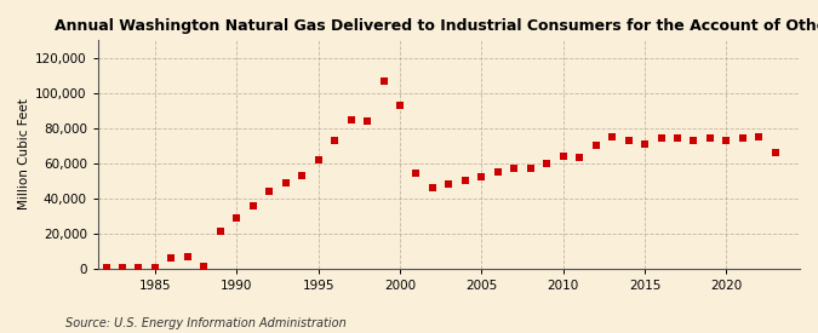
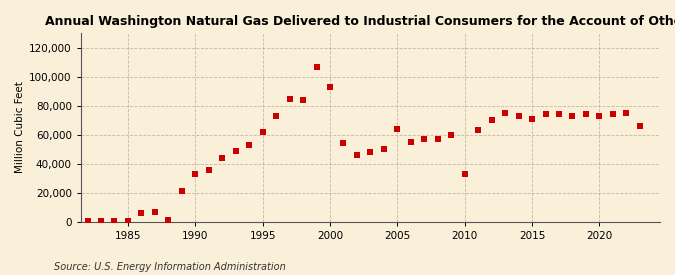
1990: 29,000 -> 33,000
2005: 52,000 -> 64,000
2010: 64,000 -> 33,000
